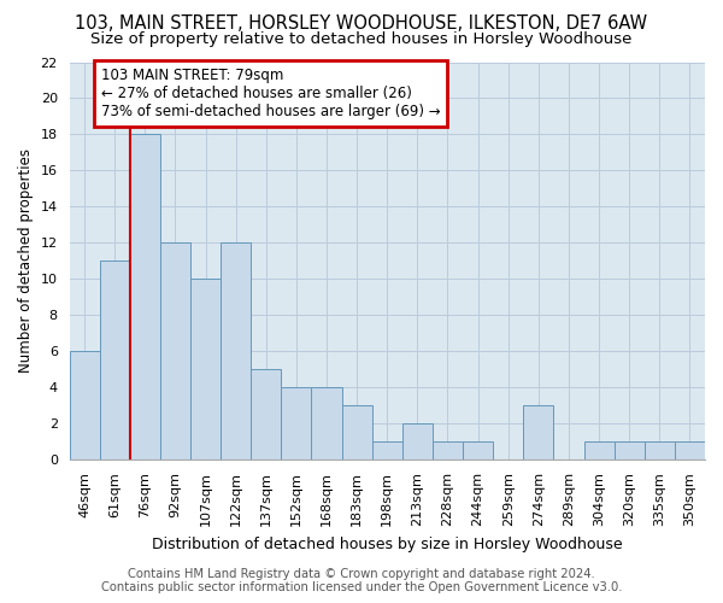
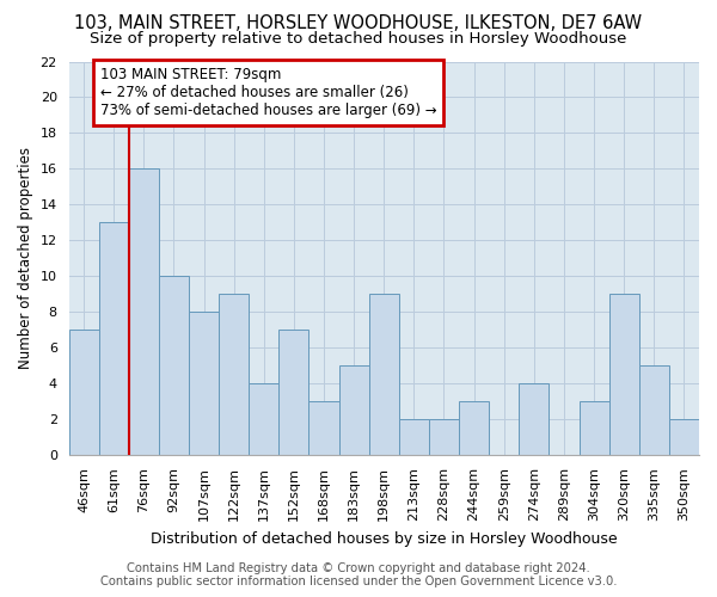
46sqm: 6 -> 7
61sqm: 11 -> 13
76sqm: 18 -> 16
92sqm: 12 -> 10
107sqm: 10 -> 8
122sqm: 12 -> 9
137sqm: 5 -> 4
152sqm: 4 -> 7
168sqm: 4 -> 3
183sqm: 3 -> 5
198sqm: 1 -> 9
228sqm: 1 -> 2
244sqm: 1 -> 3
274sqm: 3 -> 4
304sqm: 1 -> 3
320sqm: 1 -> 9
335sqm: 1 -> 5
350sqm: 1 -> 2
